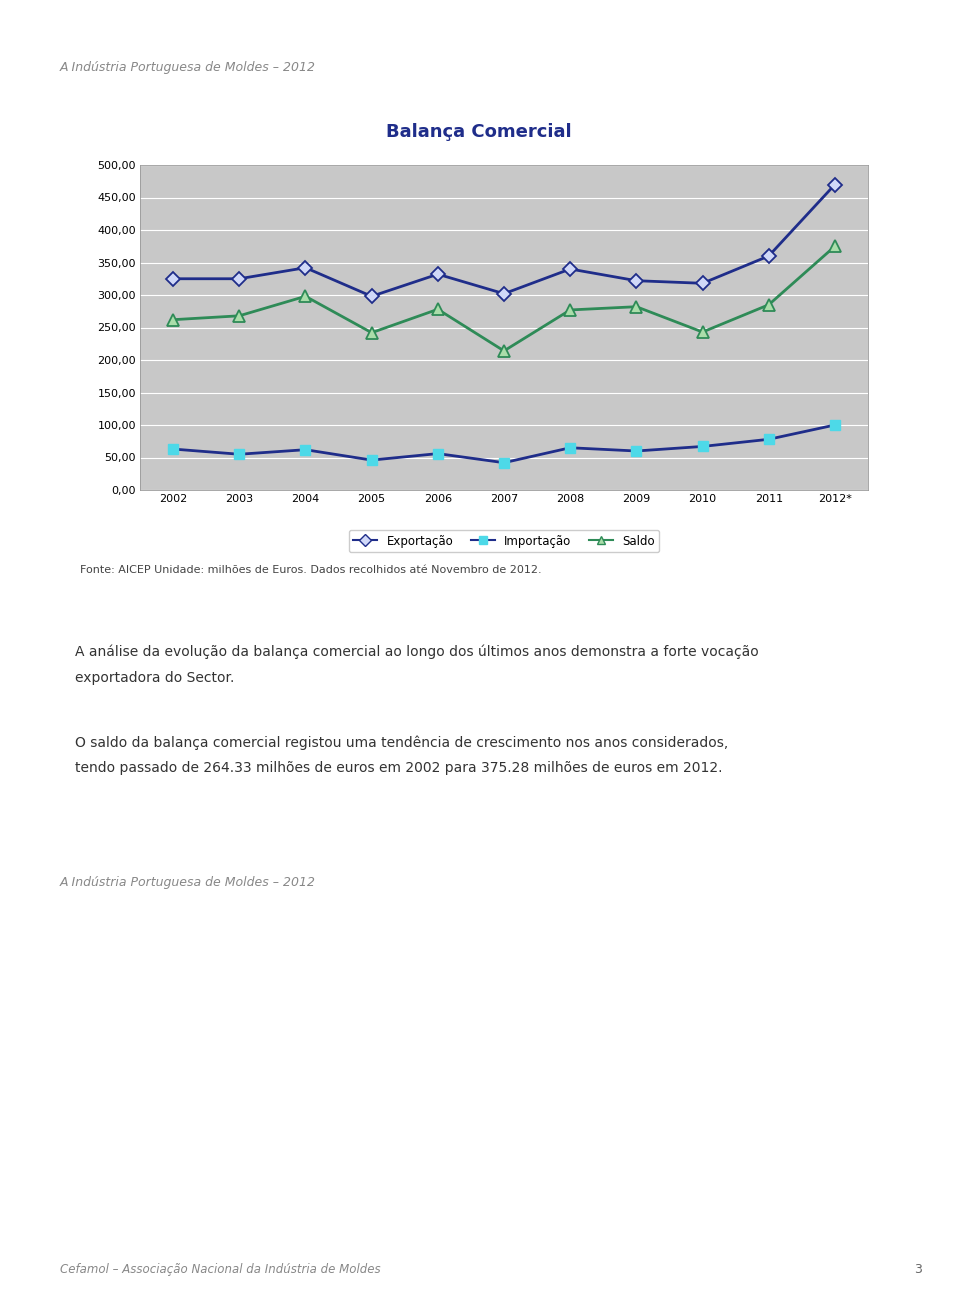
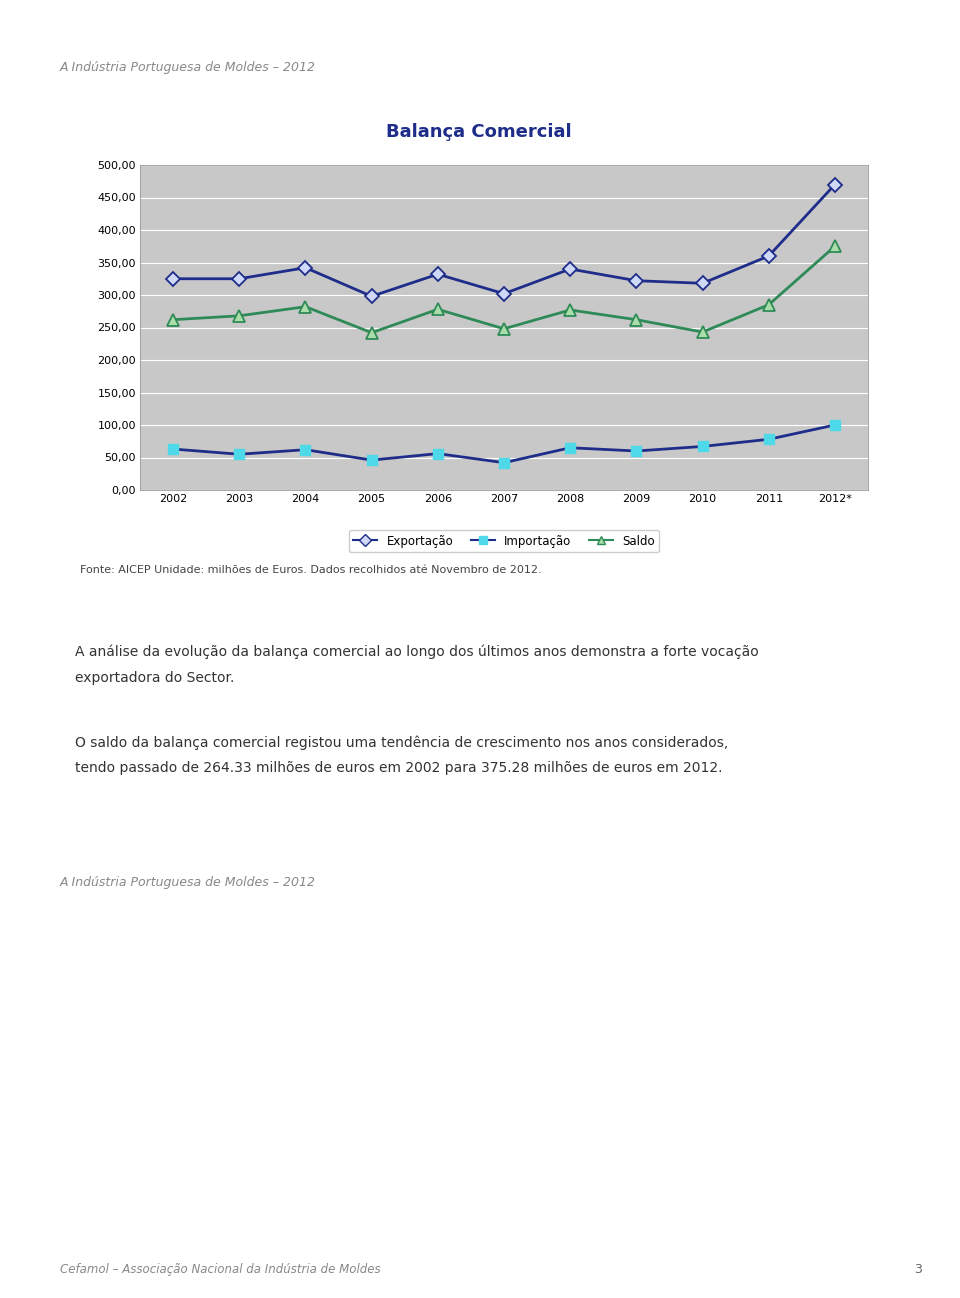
Saldo/2004: 298 -> 282
Saldo/2007: 214 -> 248
Saldo/2009: 282 -> 262
